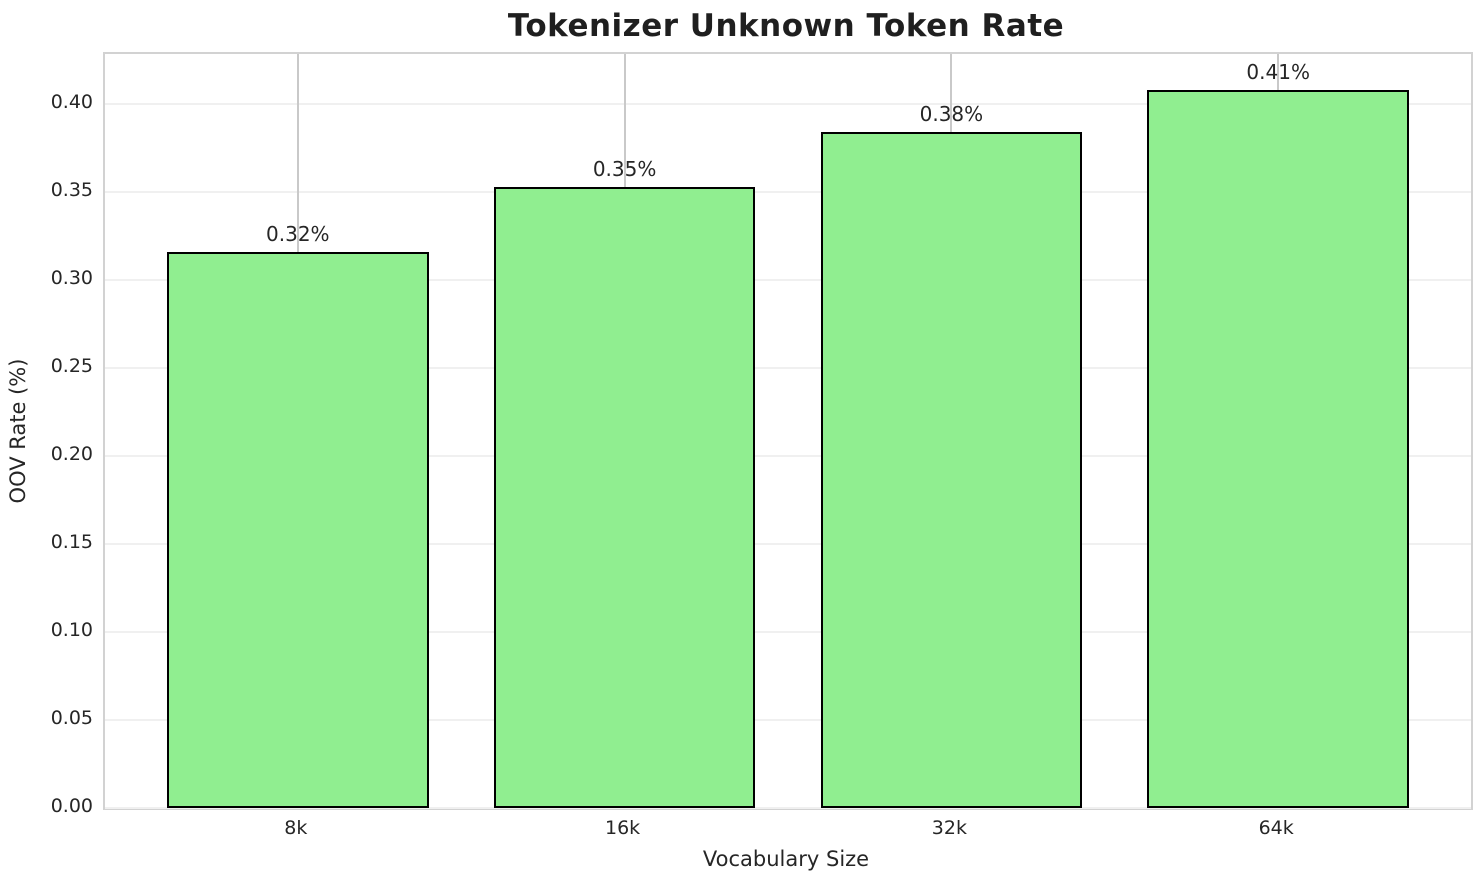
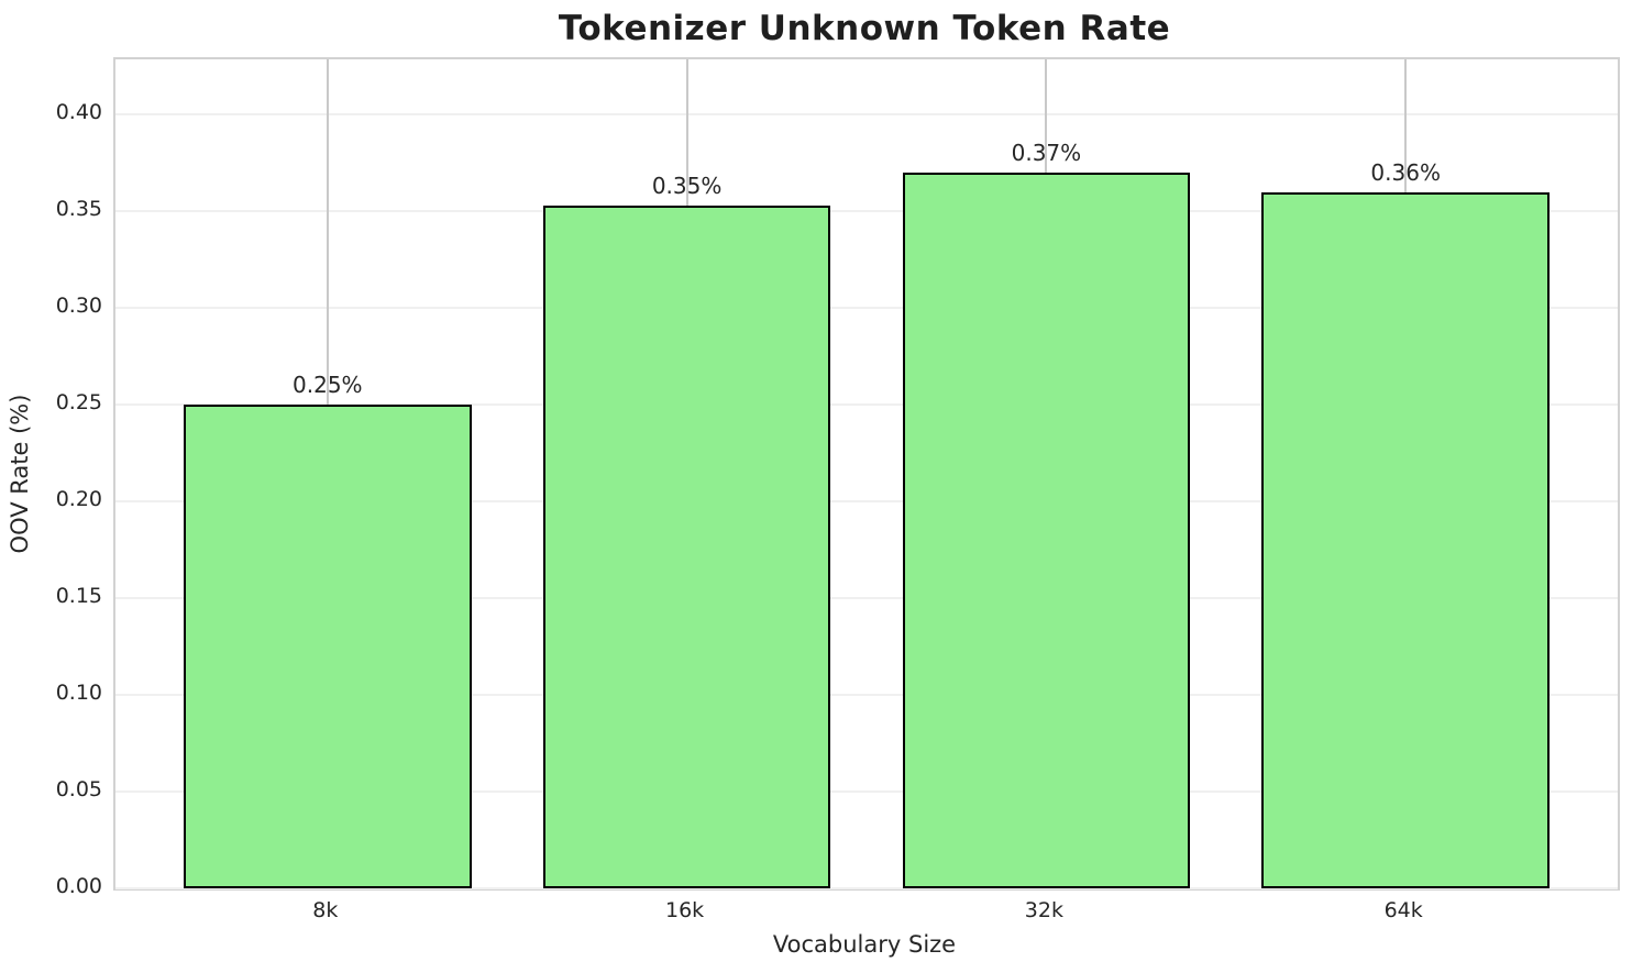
8k: 0.32% -> 0.25%
32k: 0.38% -> 0.37%
64k: 0.41% -> 0.36%
